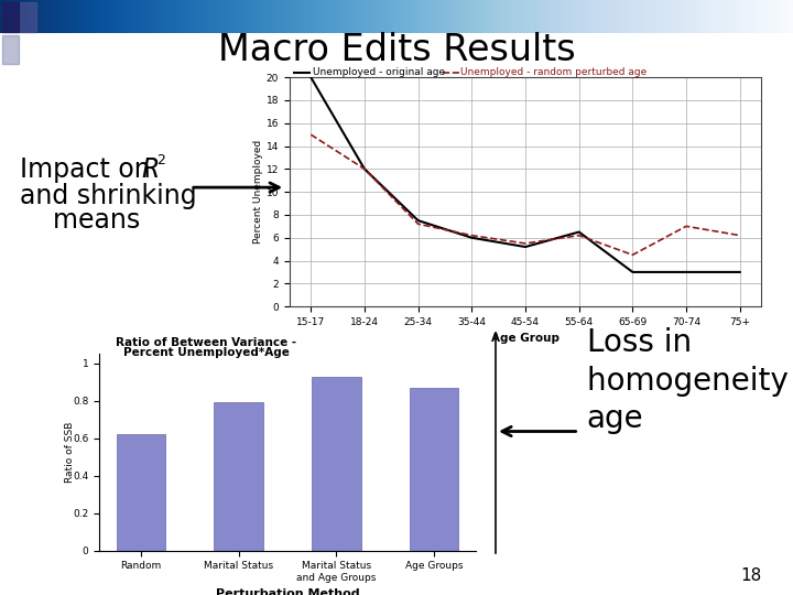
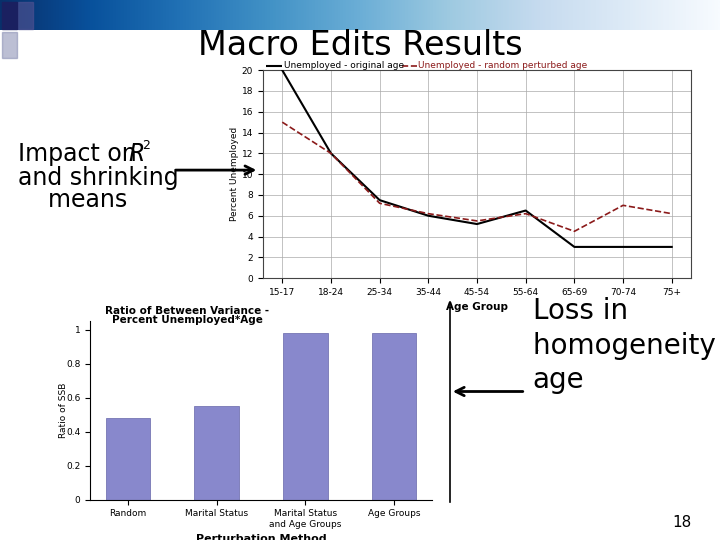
Random: 0.62 -> 0.48
Marital Status: 0.79 -> 0.55
Marital Status and Age Groups: 0.93 -> 0.98
Age Groups: 0.87 -> 0.98
